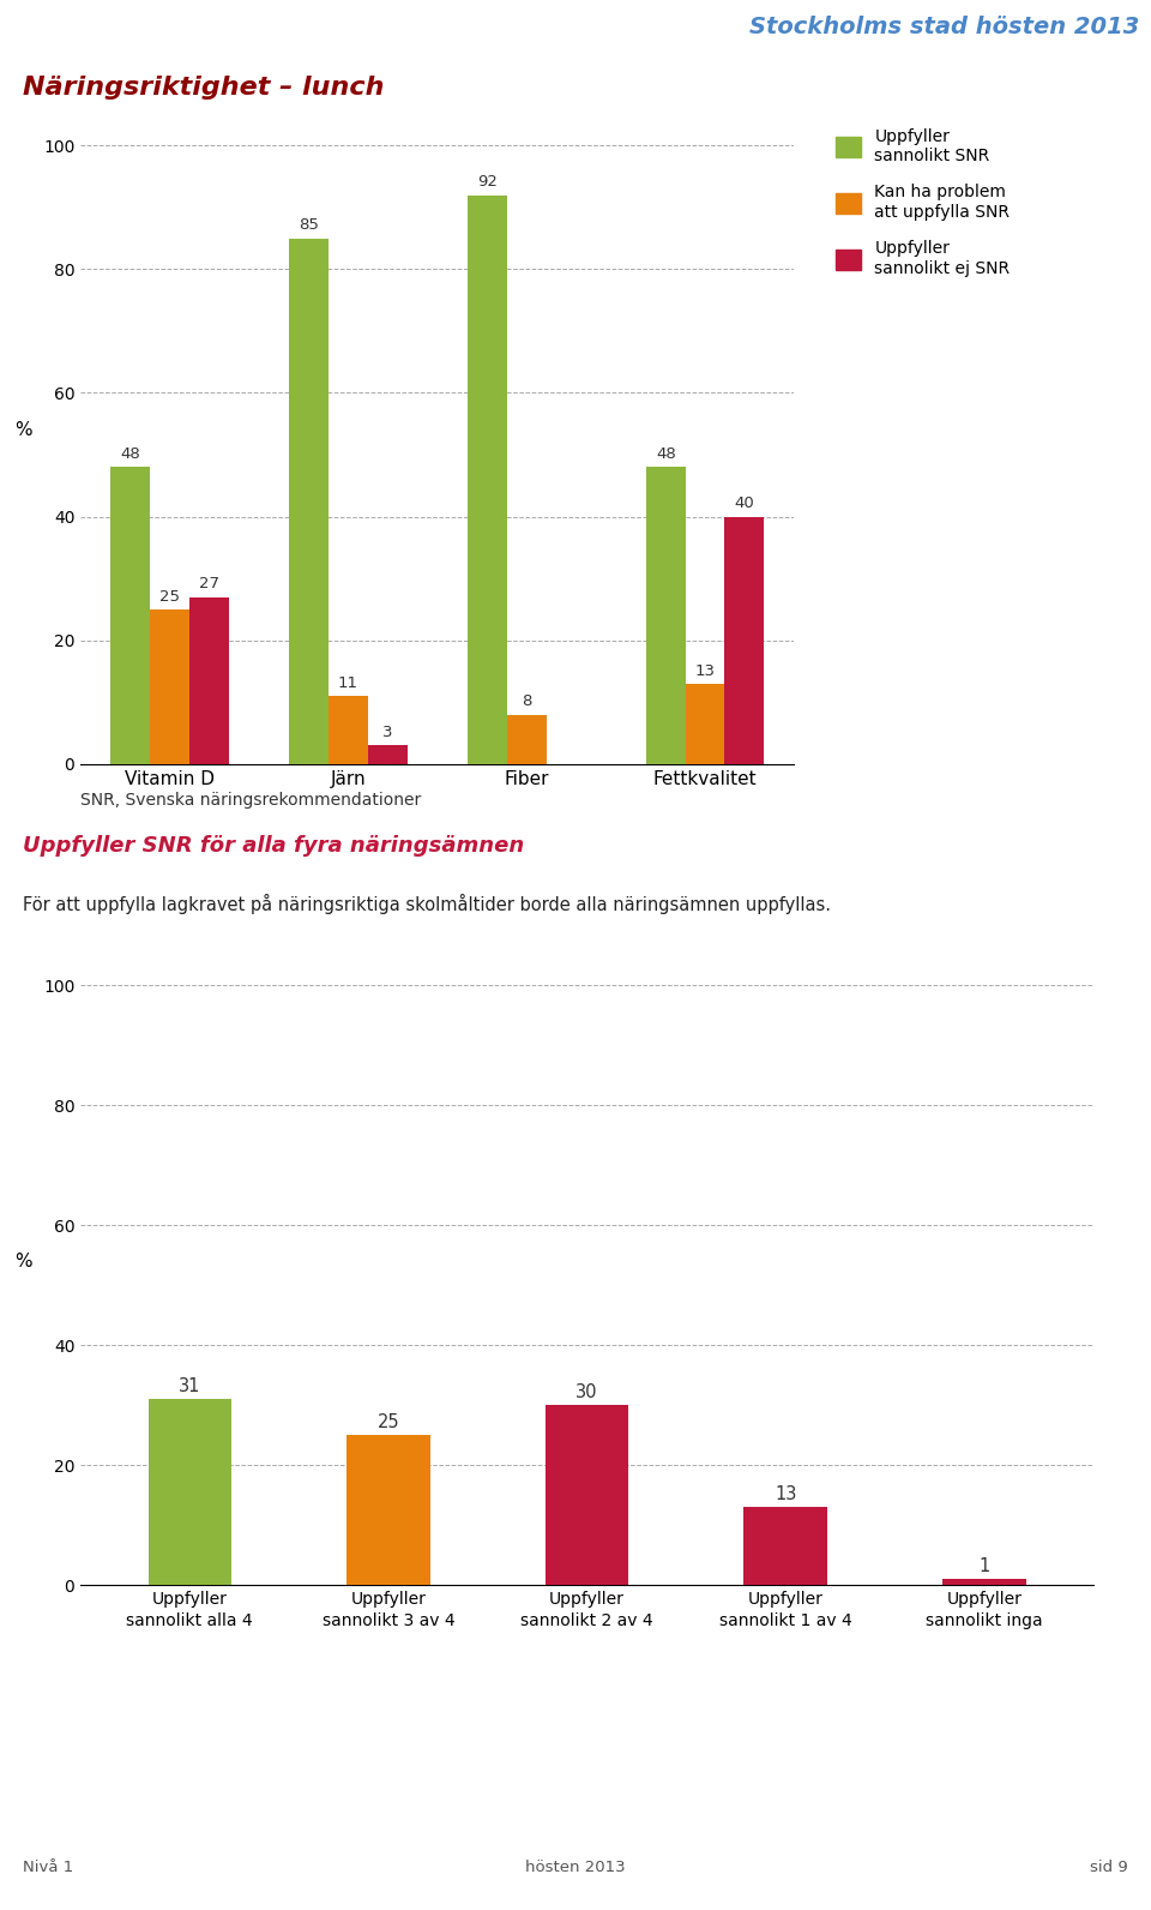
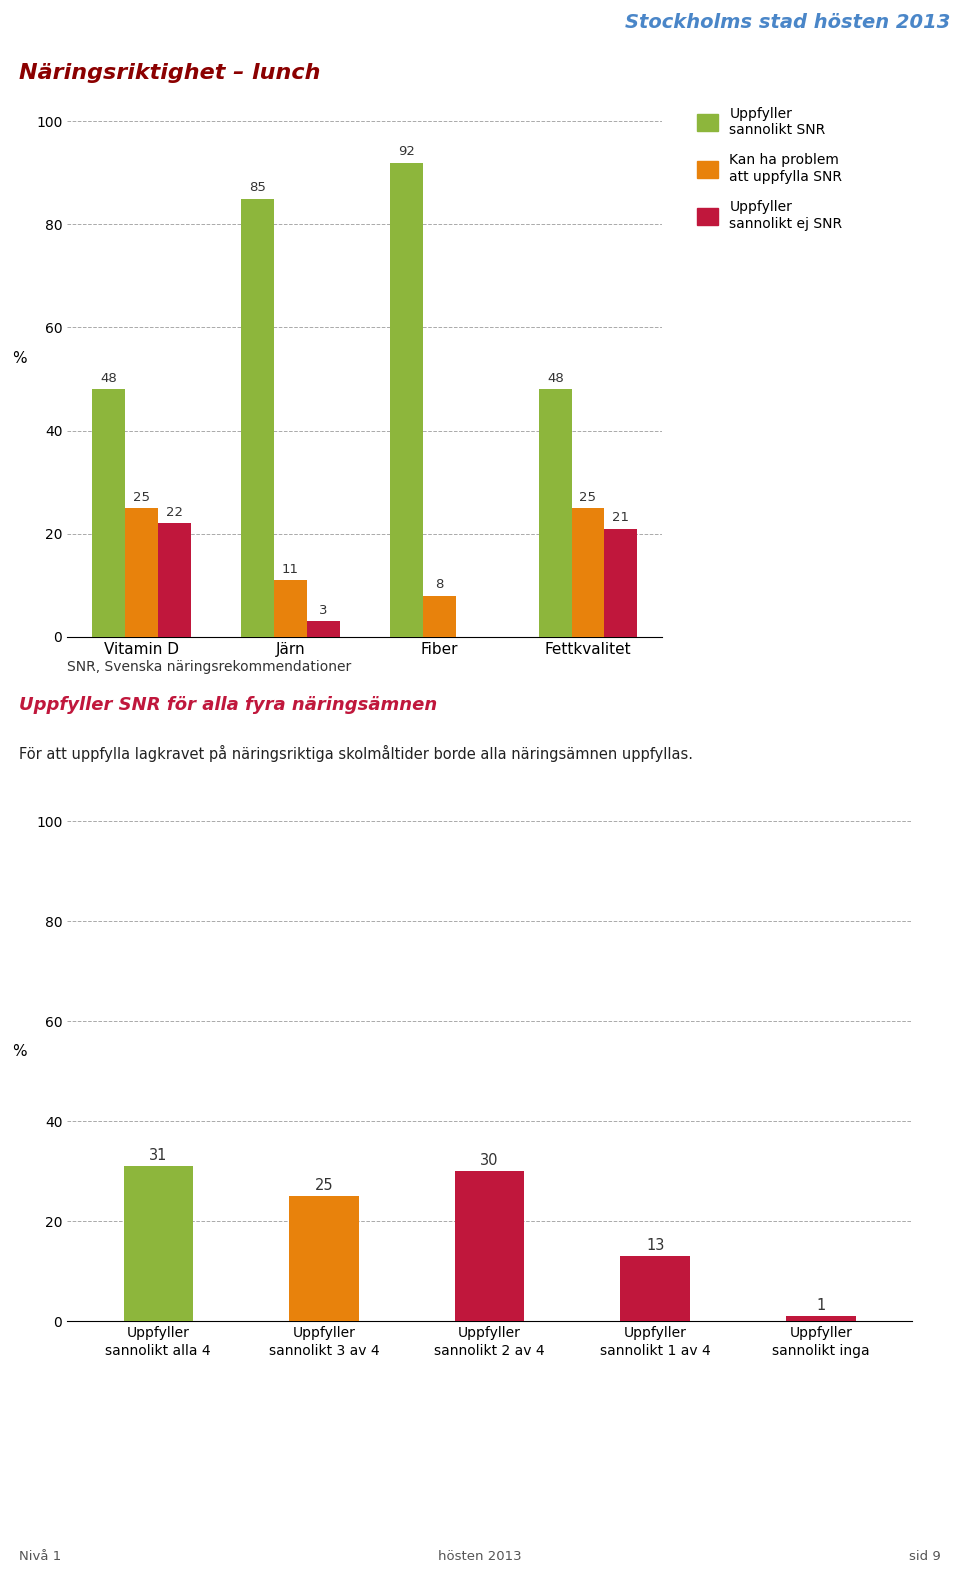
Uppfyller sannolikt ej SNR/Vitamin D: 27 -> 22
Kan ha problem att uppfylla SNR/Fettkvalitet: 13 -> 25
Uppfyller sannolikt ej SNR/Fettkvalitet: 40 -> 21
